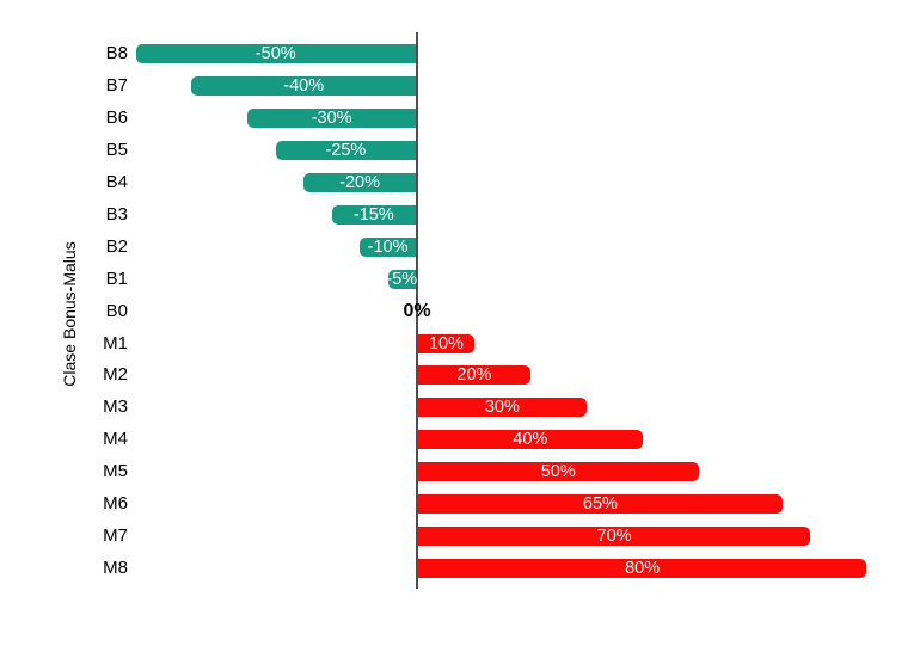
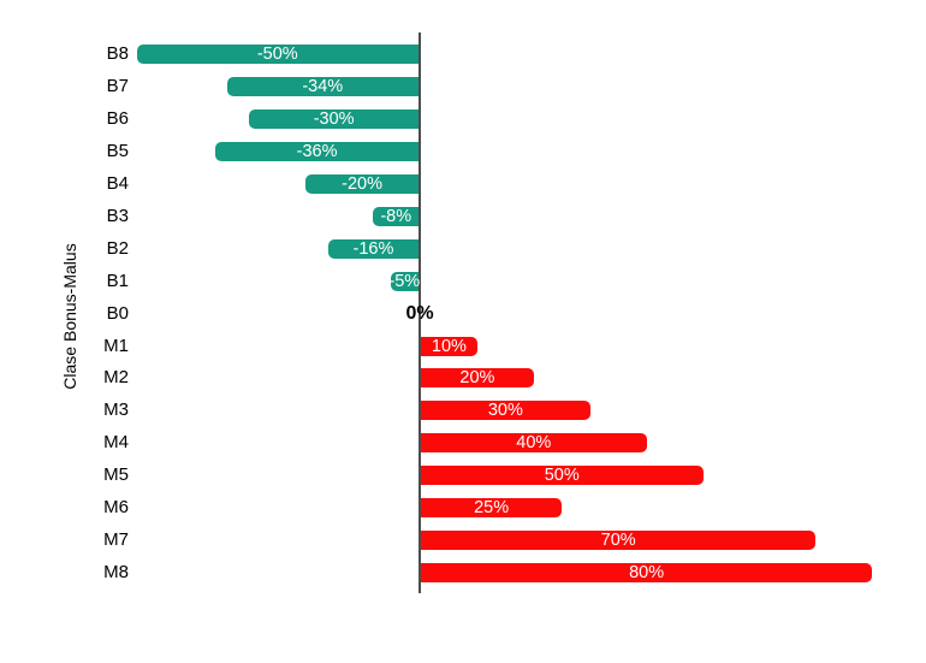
B7: -40% -> -34%
B5: -25% -> -36%
B3: -15% -> -8%
B2: -10% -> -16%
M6: 65% -> 25%
